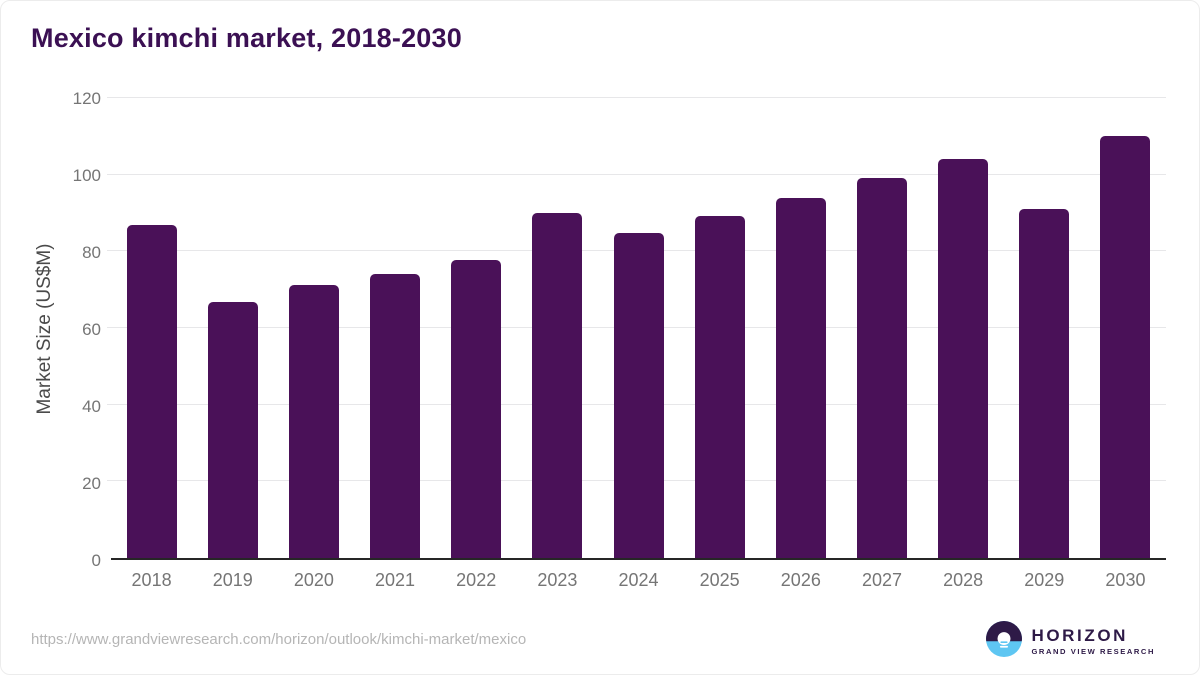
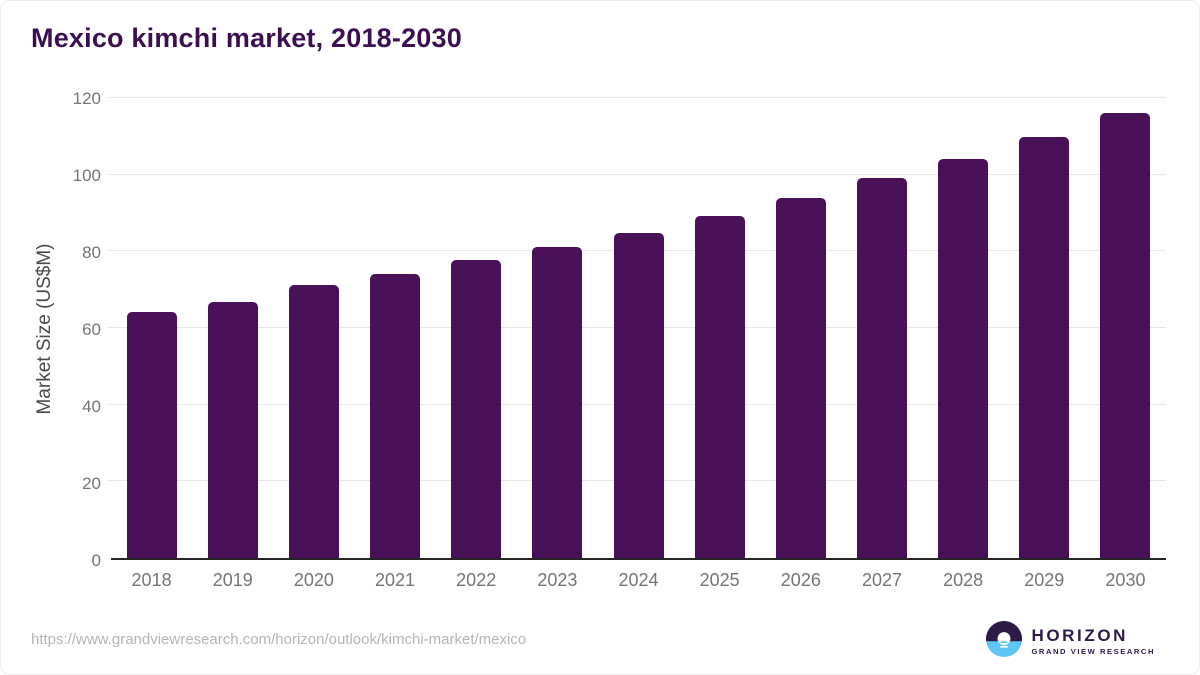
2018: 87 -> 64
2023: 90 -> 81
2029: 91 -> 110
2030: 110 -> 116
